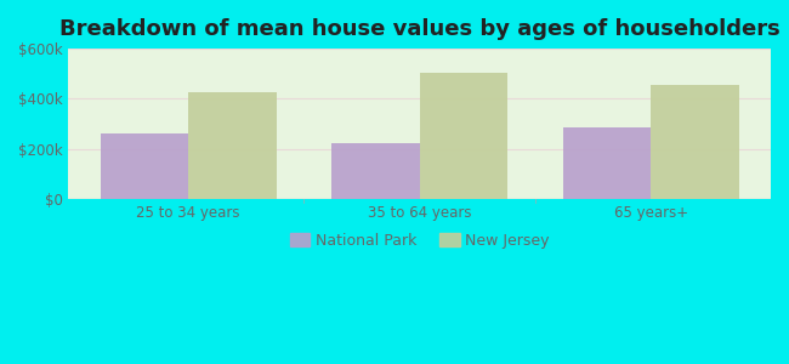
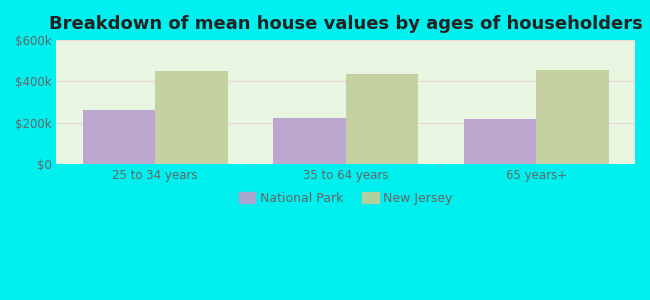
New Jersey/25 to 34 years: $425k -> $450k
New Jersey/35 to 64 years: $505k -> $435k
National Park/65 years+: $285k -> $220k
